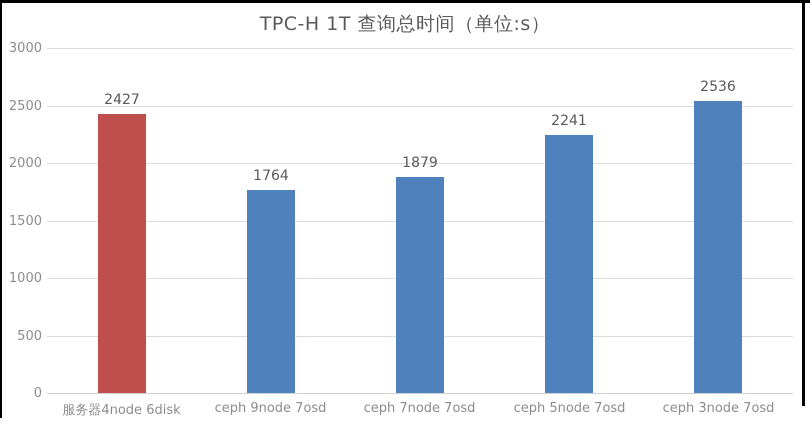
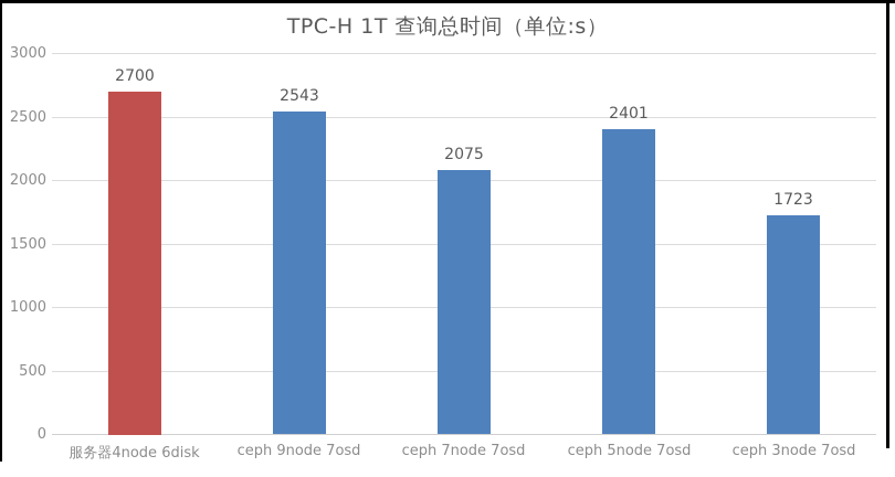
服务器4node 6disk: 2427 -> 2700
ceph 9node 7osd: 1764 -> 2543
ceph 7node 7osd: 1879 -> 2075
ceph 5node 7osd: 2241 -> 2401
ceph 3node 7osd: 2536 -> 1723
